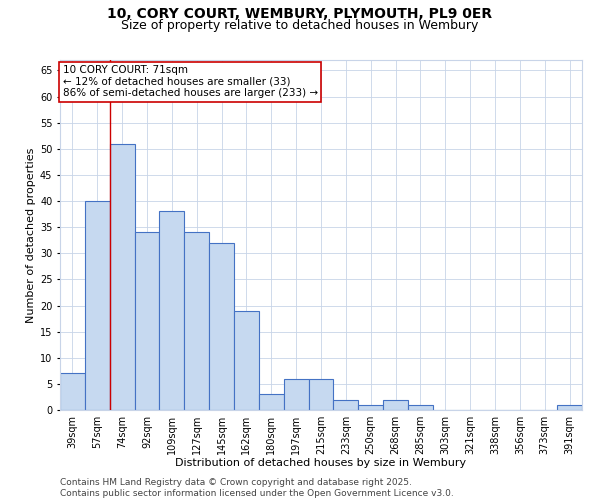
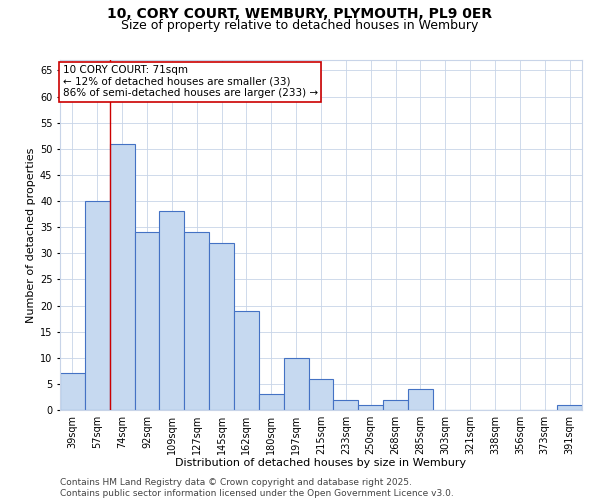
197sqm: 6 -> 10
285sqm: 1 -> 4
